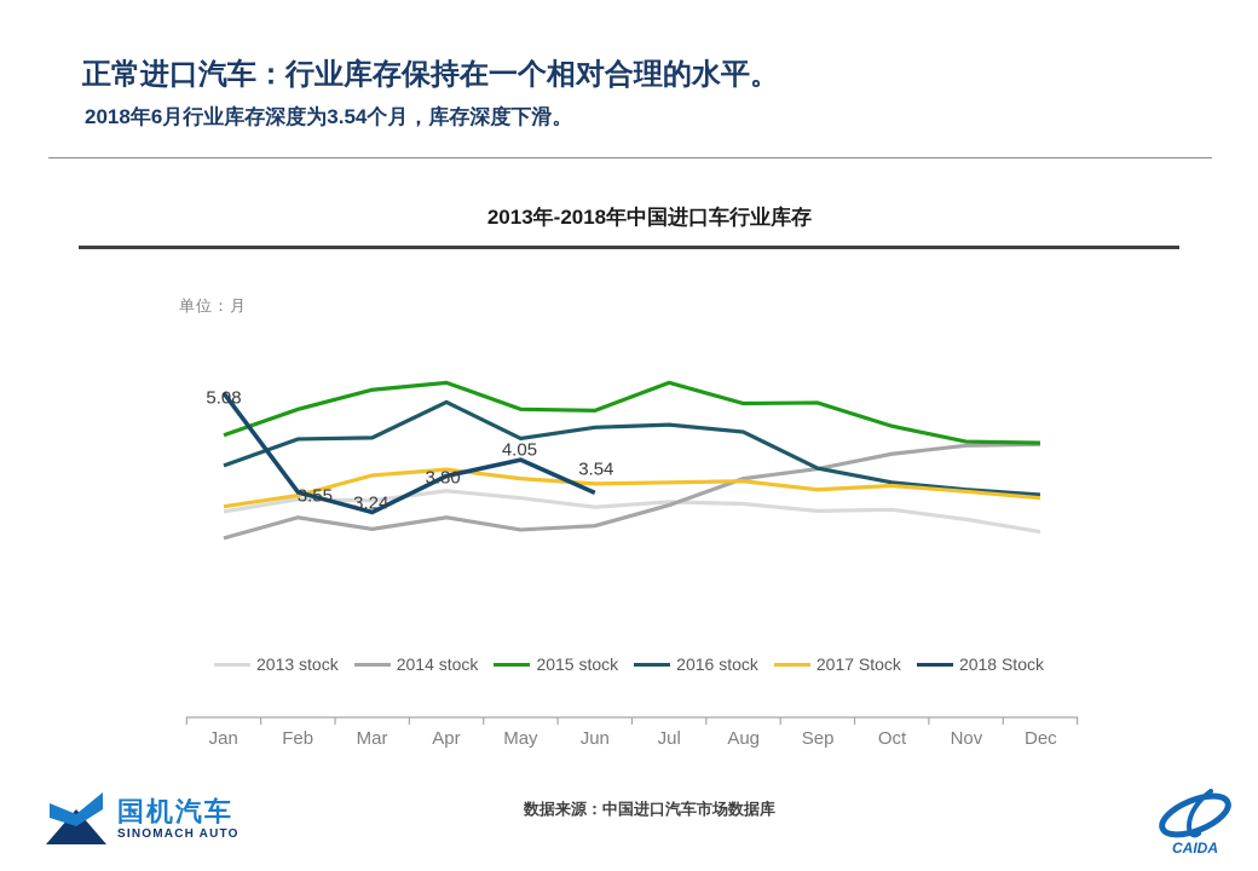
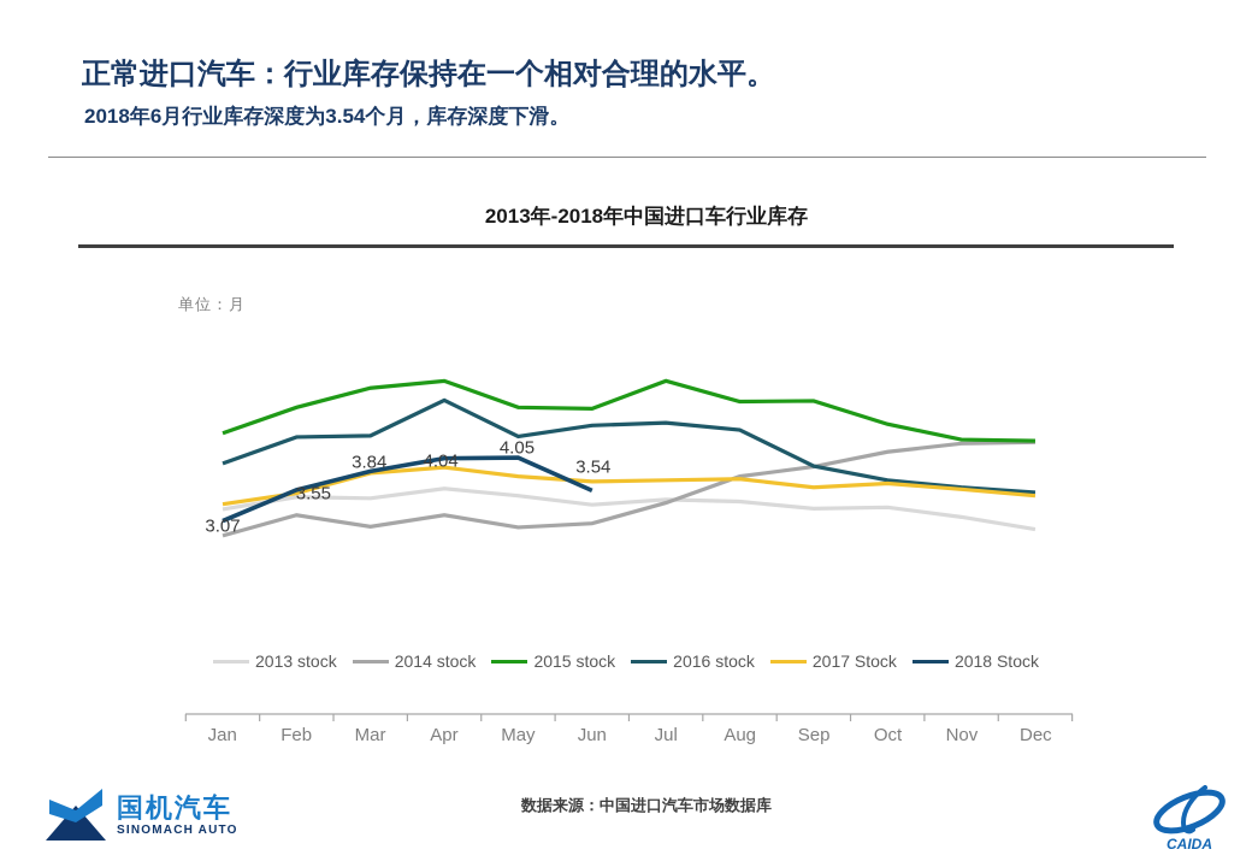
2018 Stock/Jan: 5.08 -> 3.07
2018 Stock/Mar: 3.24 -> 3.84
2018 Stock/Apr: 3.80 -> 4.04
